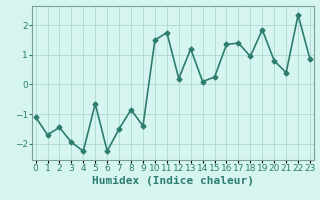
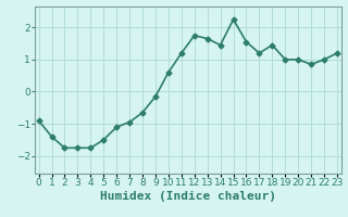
0: -1.10 -> -0.90
1: -1.70 -> -1.40
2: -1.45 -> -1.75
3: -1.95 -> -1.75
4: -2.25 -> -1.75
5: -0.65 -> -1.50
6: -2.25 -> -1.10
7: -1.50 -> -0.95
8: -0.85 -> -0.65
9: -1.40 -> -0.15
10: 1.50 -> 0.60
11: 1.75 -> 1.20
12: 0.20 -> 1.75
13: 1.20 -> 1.65
14: 0.10 -> 1.45
15: 0.25 -> 2.25
16: 1.35 -> 1.55
17: 1.40 -> 1.20
18: 0.95 -> 1.45
19: 1.85 -> 1.00
20: 0.80 -> 1.00
21: 0.40 -> 0.85
22: 2.35 -> 1.00
23: 0.85 -> 1.20
